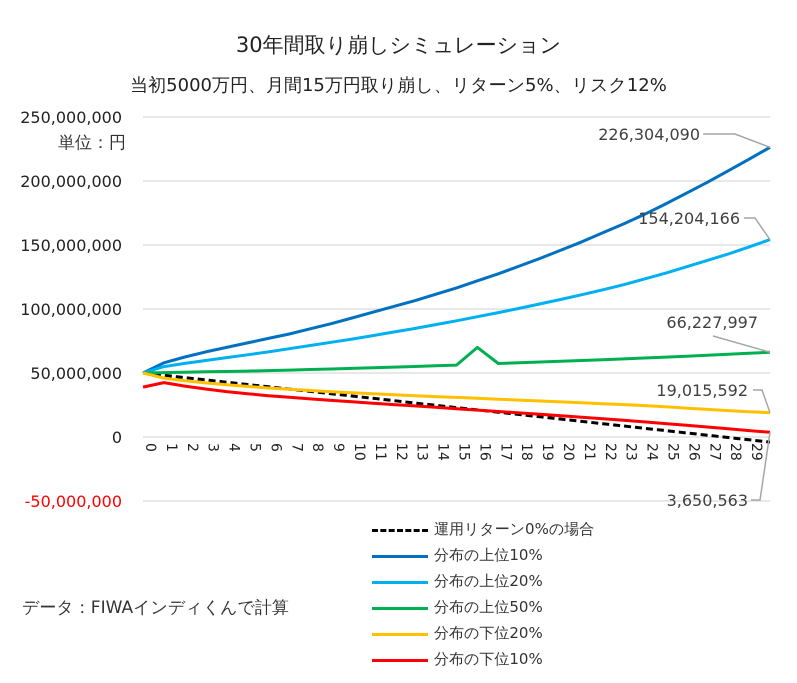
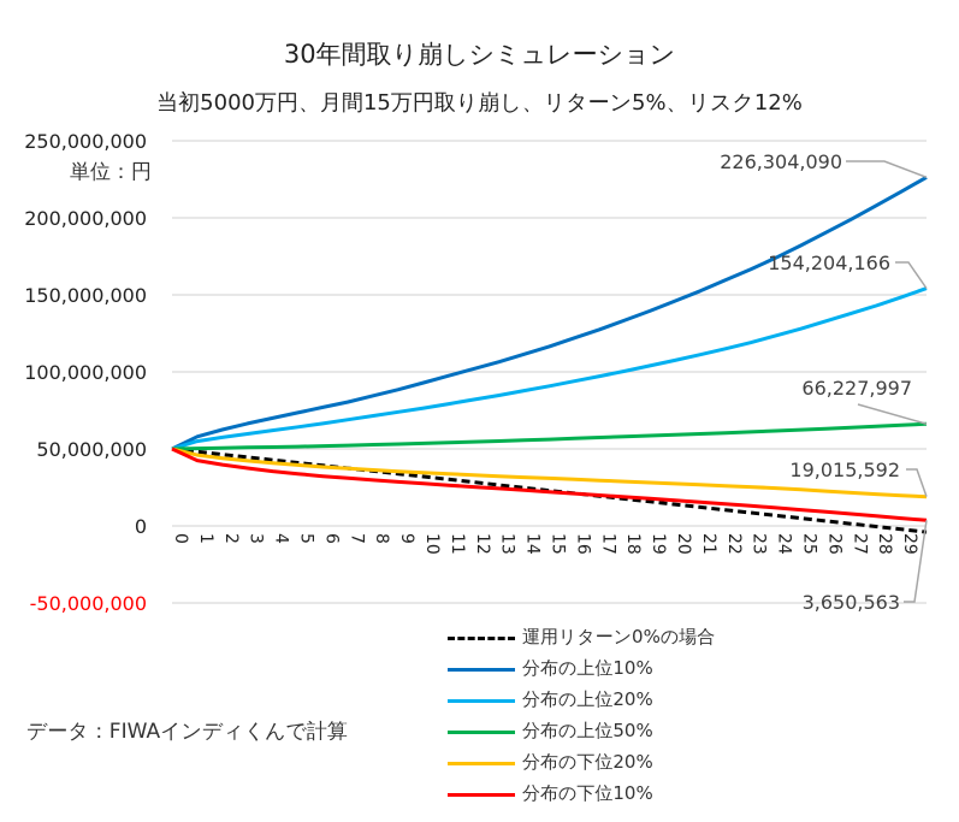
分布の下位10%/0: 39000000 -> 50000000
分布の上位50%/16: 70000000 -> 57000000
